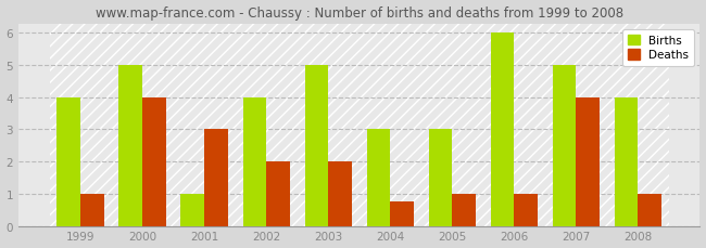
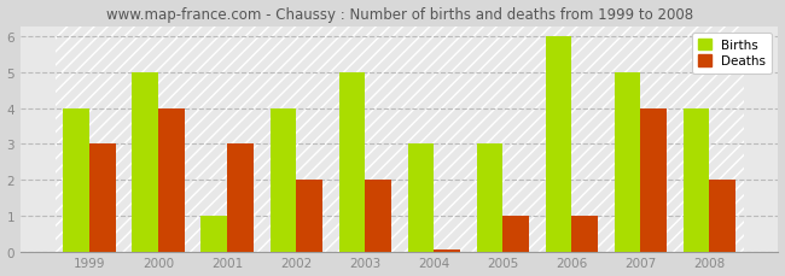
Deaths/1999: 1.00 -> 3.00
Deaths/2004: 0.75 -> 0.07
Deaths/2008: 1.00 -> 2.00
